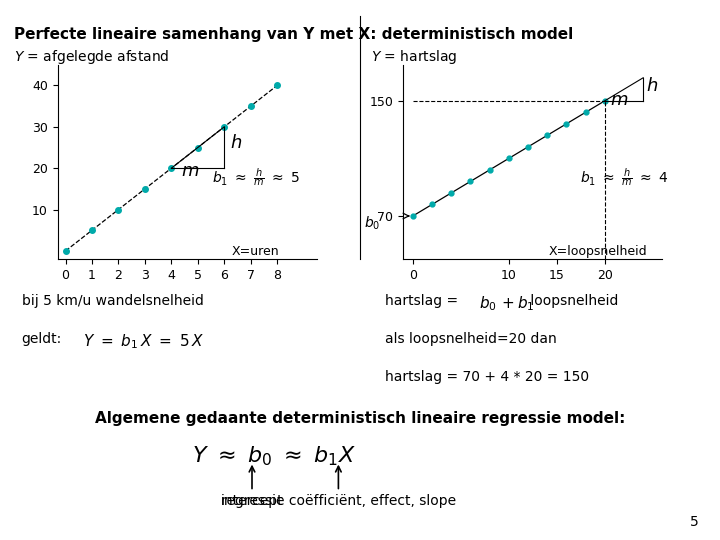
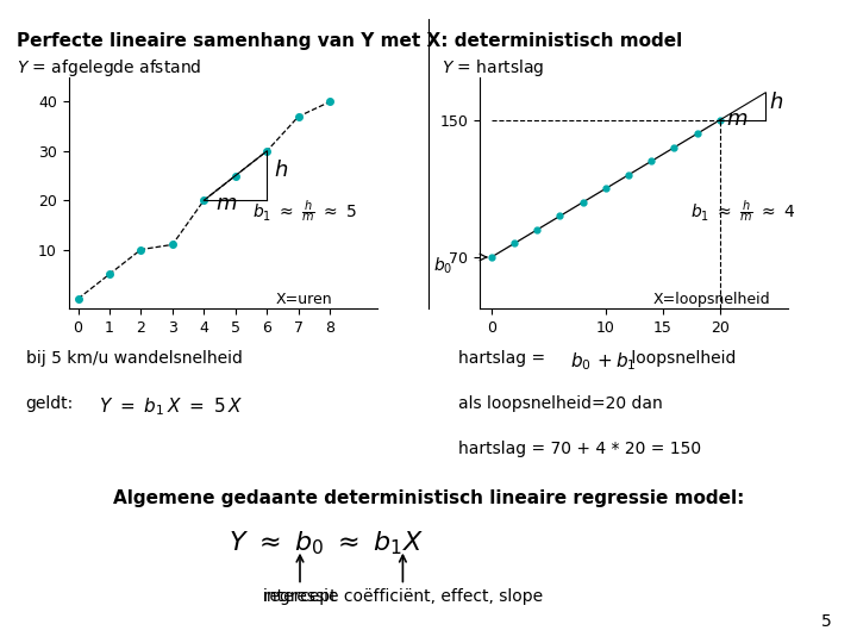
3: 15 -> 11
7: 35 -> 37
